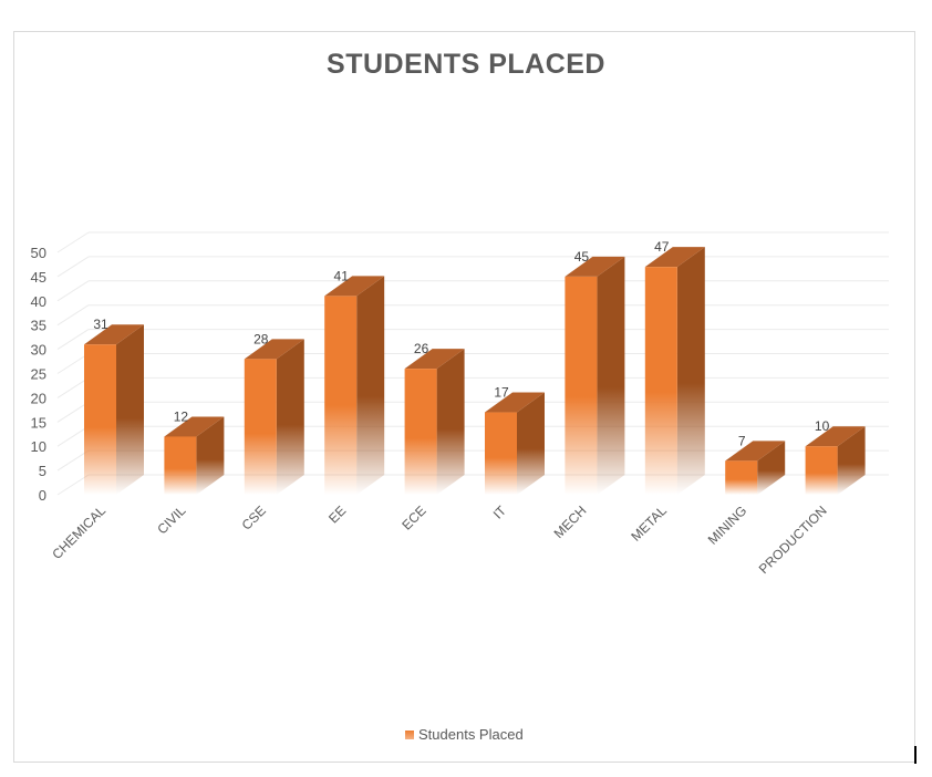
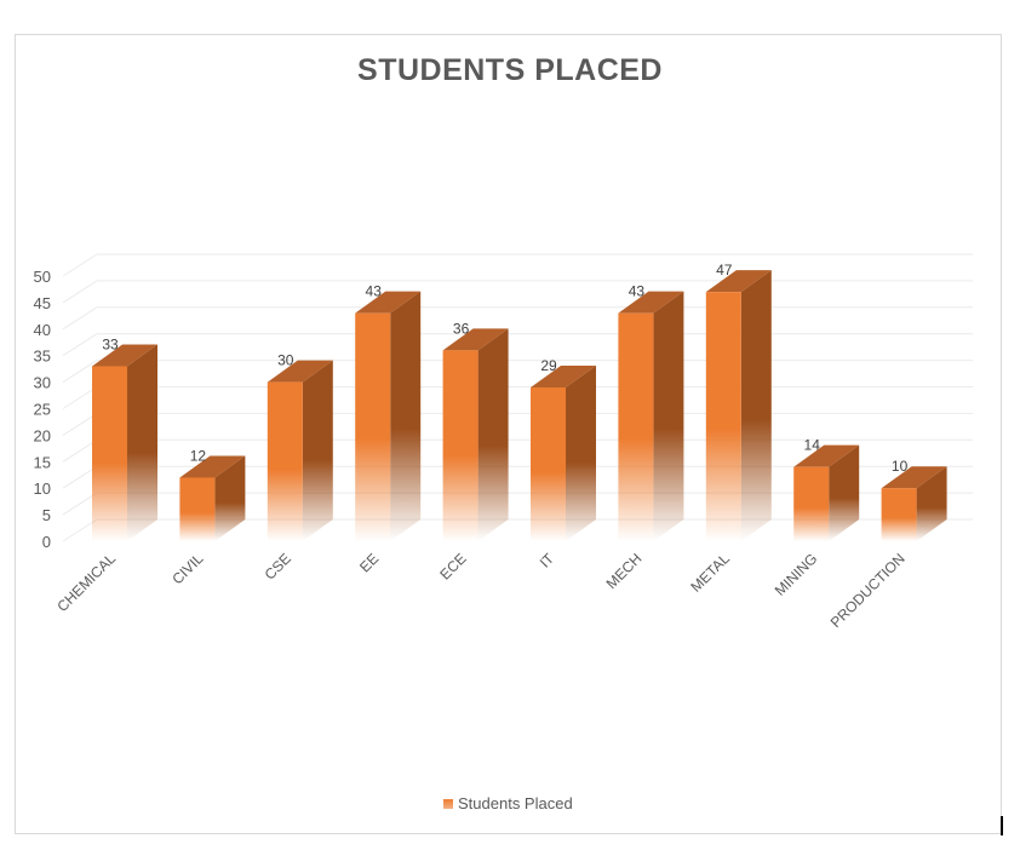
CHEMICAL: 31 -> 33
CSE: 28 -> 30
EE: 41 -> 43
ECE: 26 -> 36
IT: 17 -> 29
MECH: 45 -> 43
MINING: 7 -> 14
